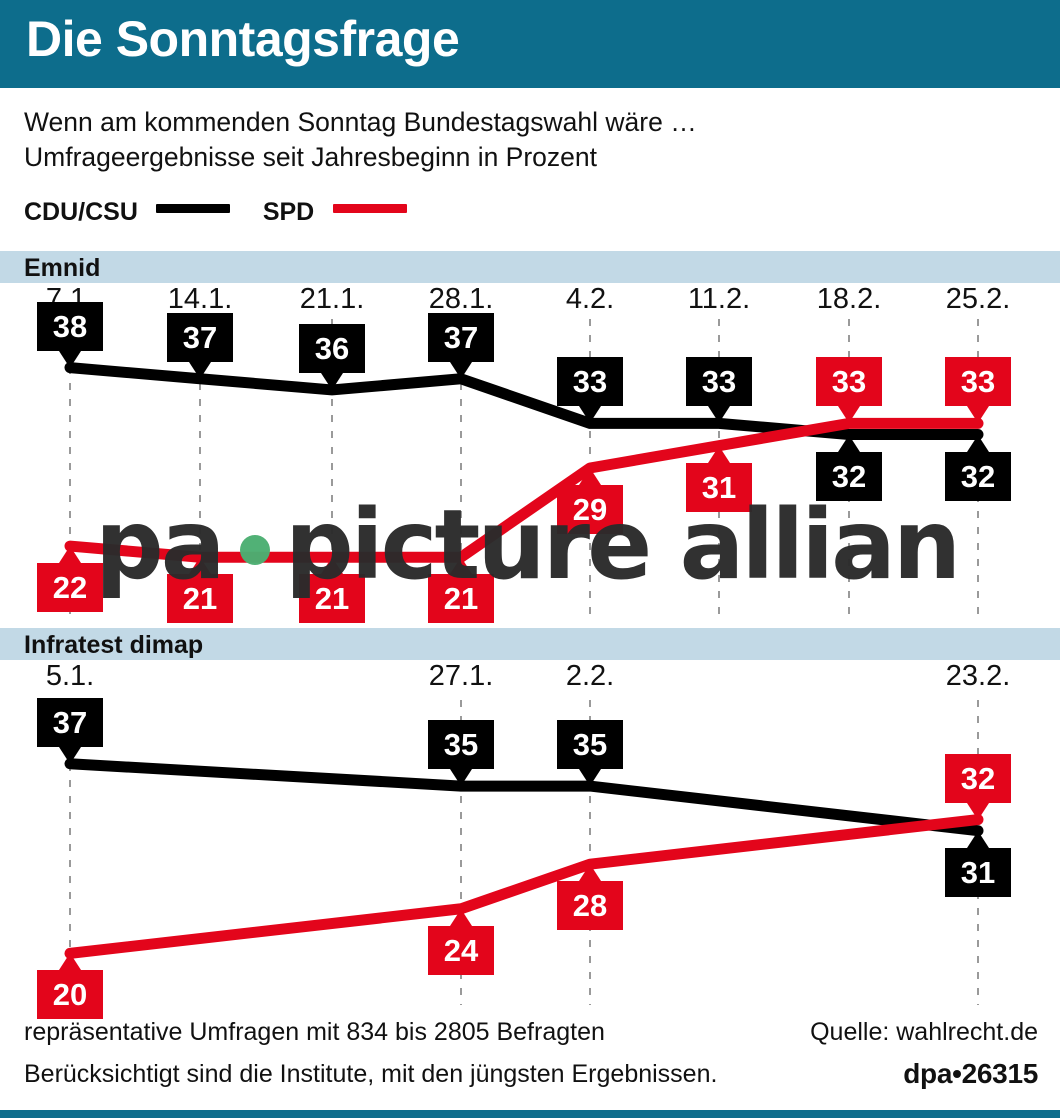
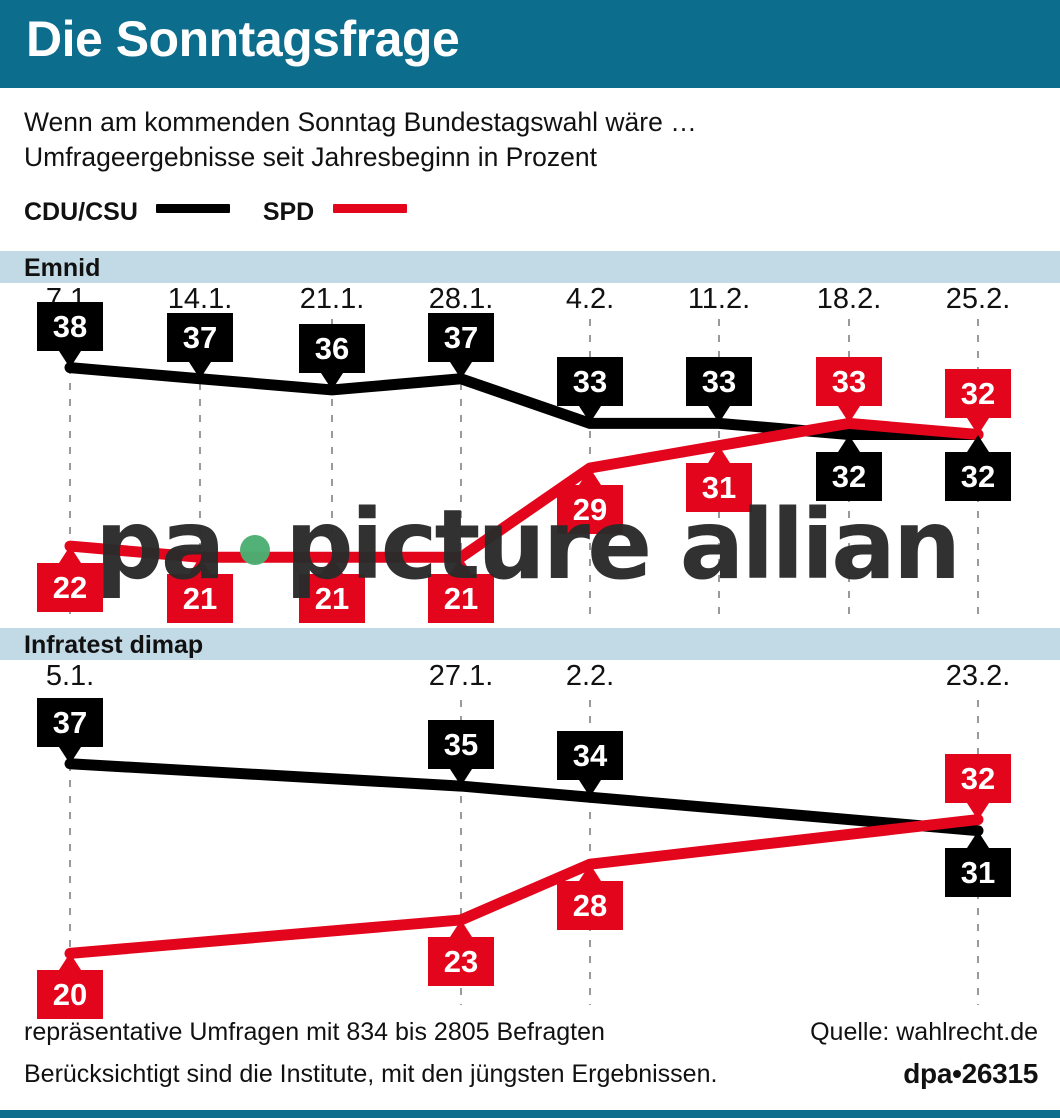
Emnid/SPD/25.2.: 33 -> 32
Infratest dimap/SPD/27.1.: 24 -> 23
Infratest dimap/CDU/CSU/2.2.: 35 -> 34
